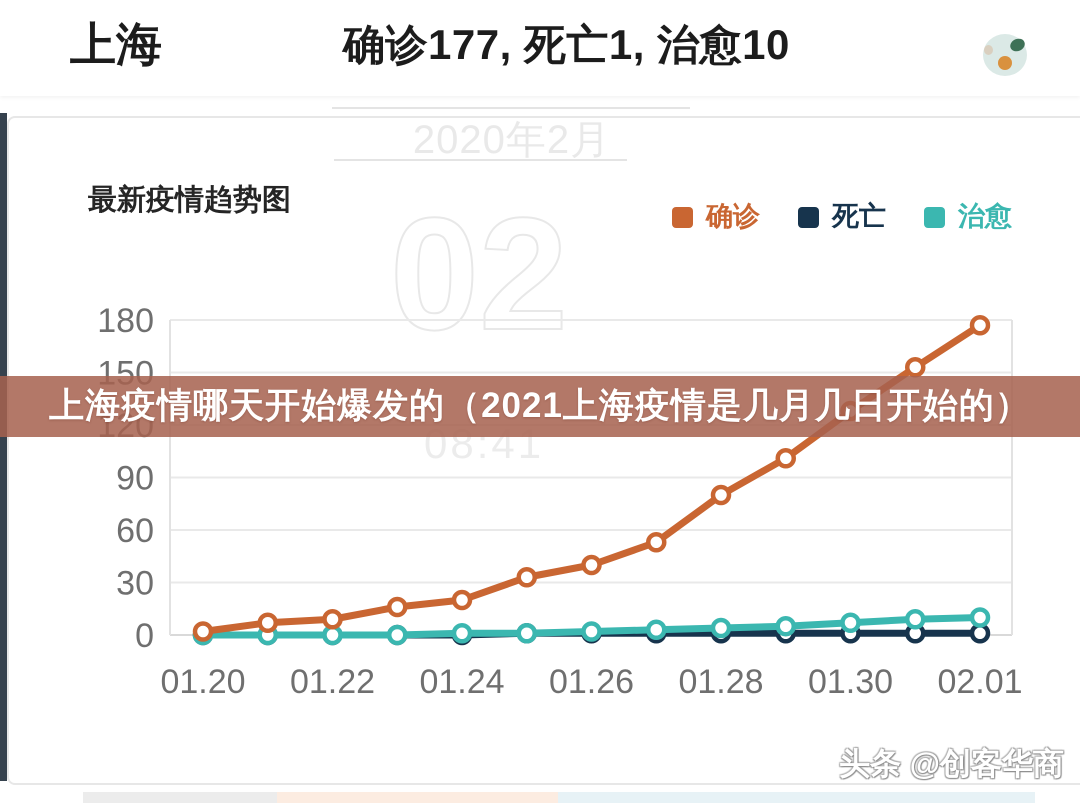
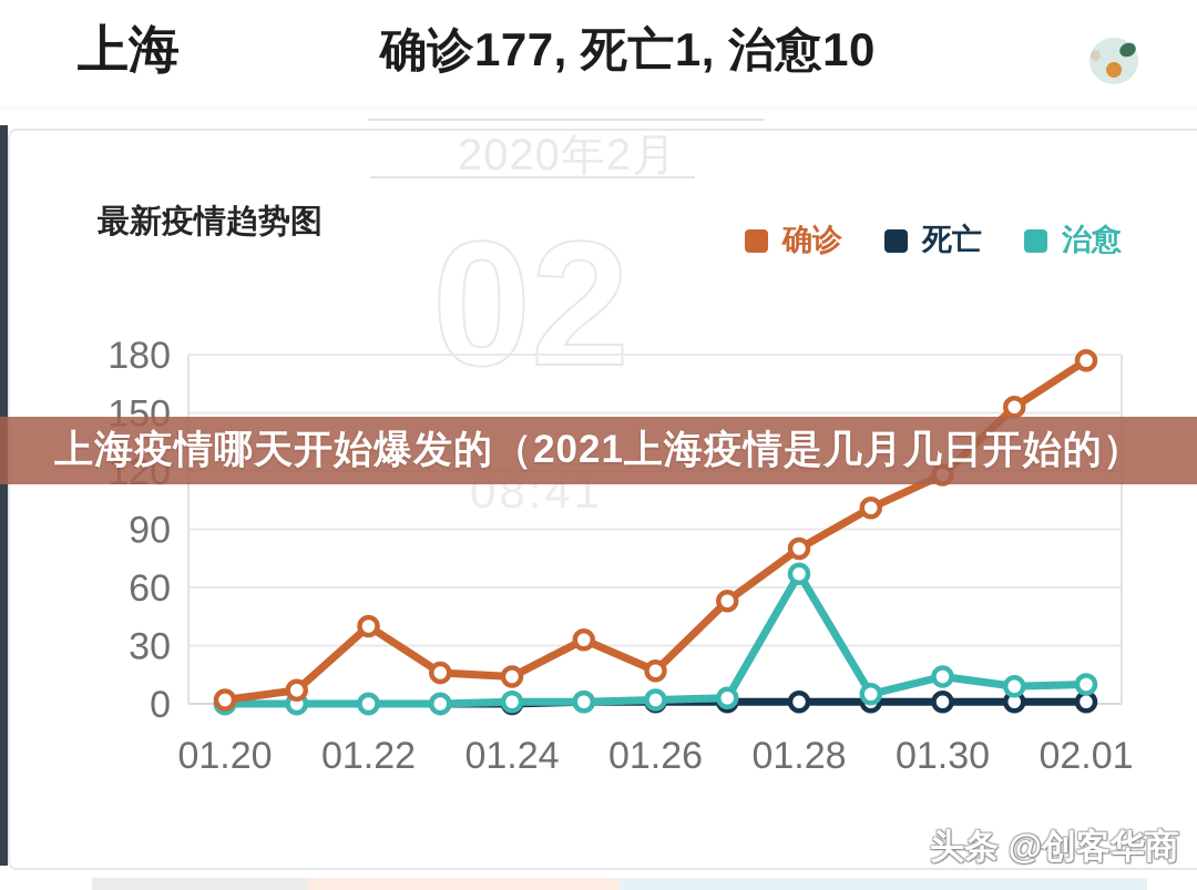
确诊/01.22: 9 -> 40
确诊/01.24: 20 -> 14
确诊/01.26: 40 -> 17
治愈/01.28: 4 -> 67
确诊/01.30: 128 -> 118
治愈/01.30: 7 -> 14
